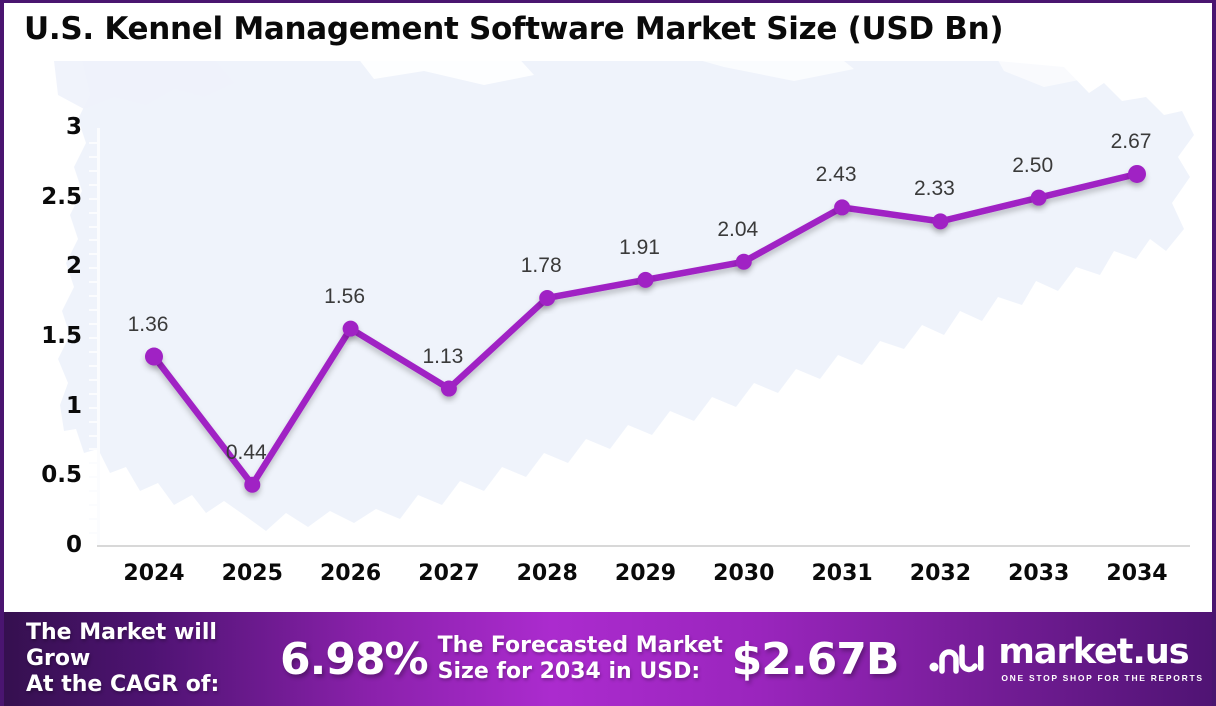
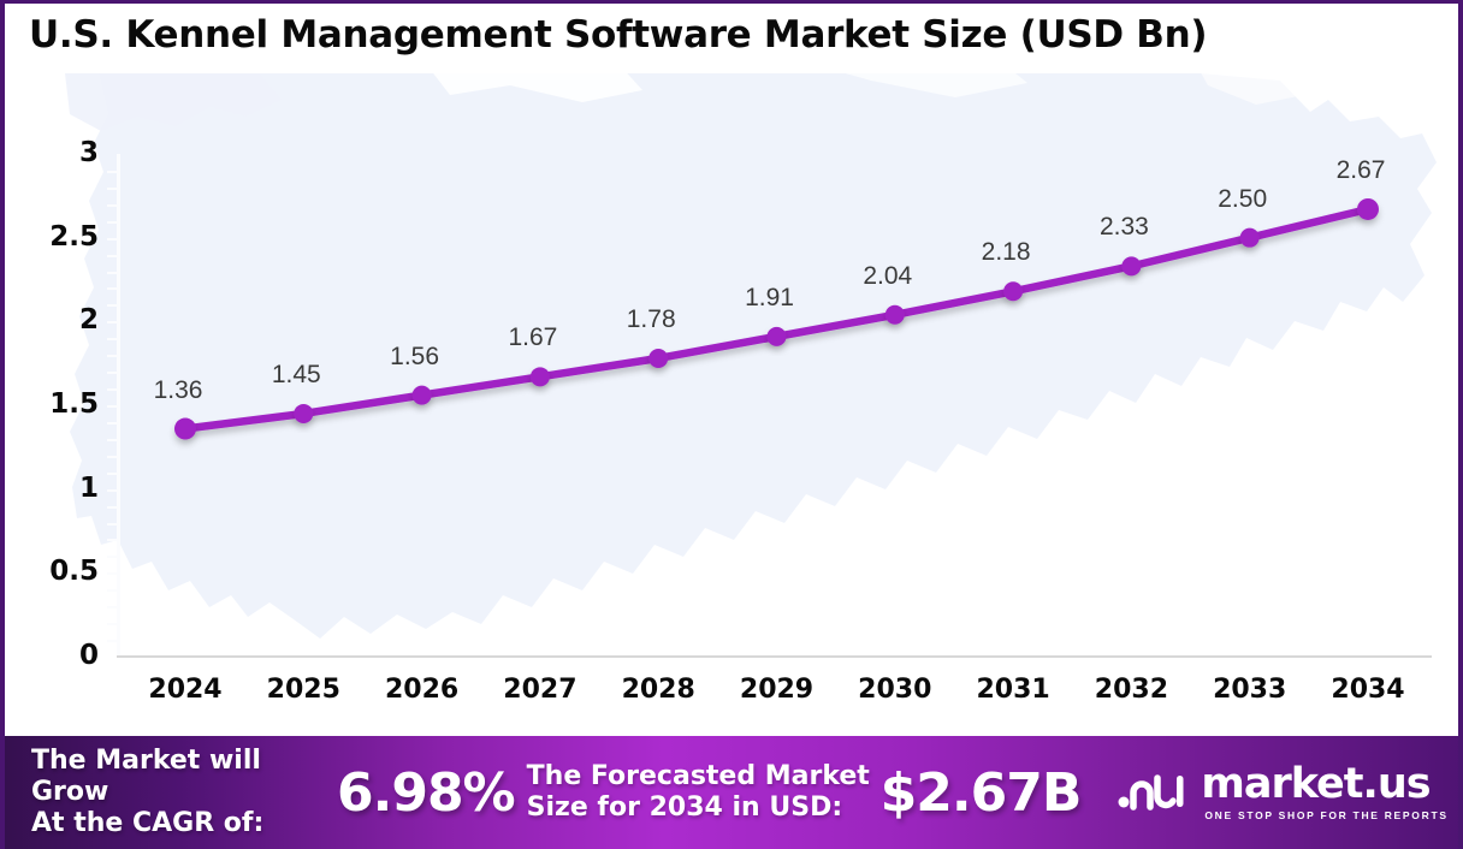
2025: 0.44 -> 1.45
2027: 1.13 -> 1.67
2031: 2.43 -> 2.18
